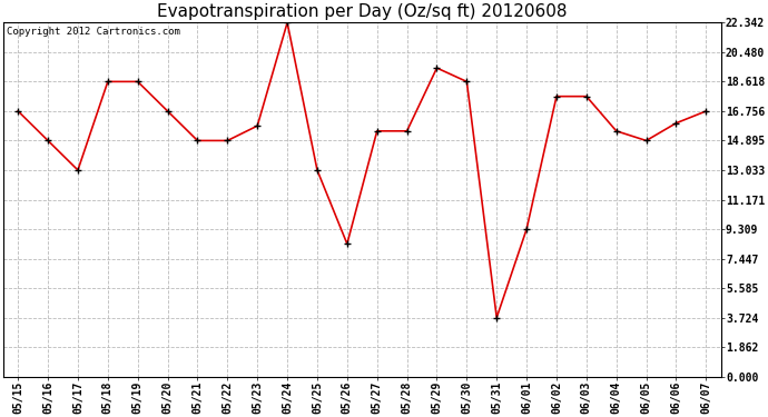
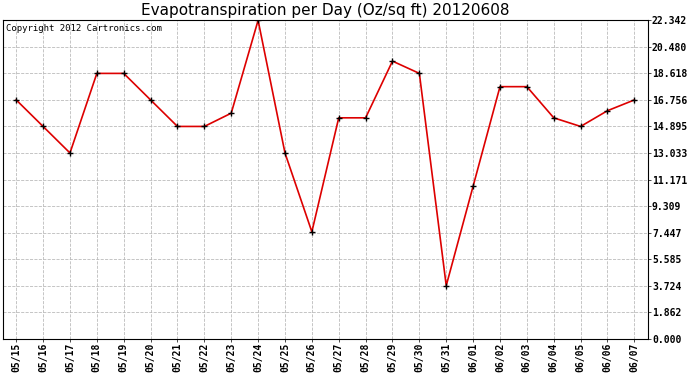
05/26: 8.4 -> 7.5
06/01: 9.3 -> 10.7
